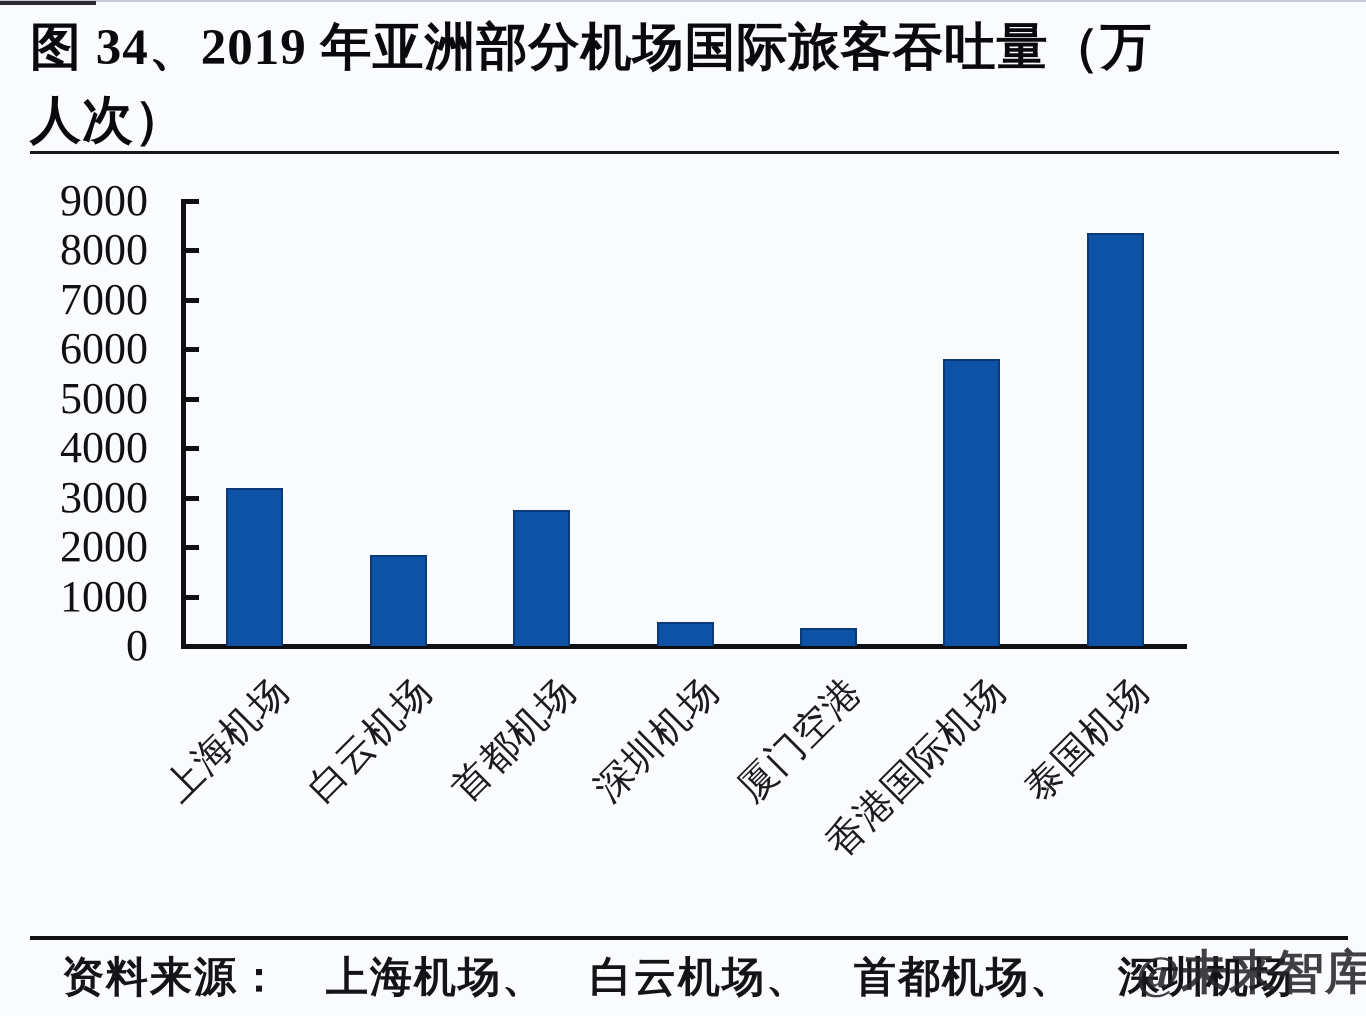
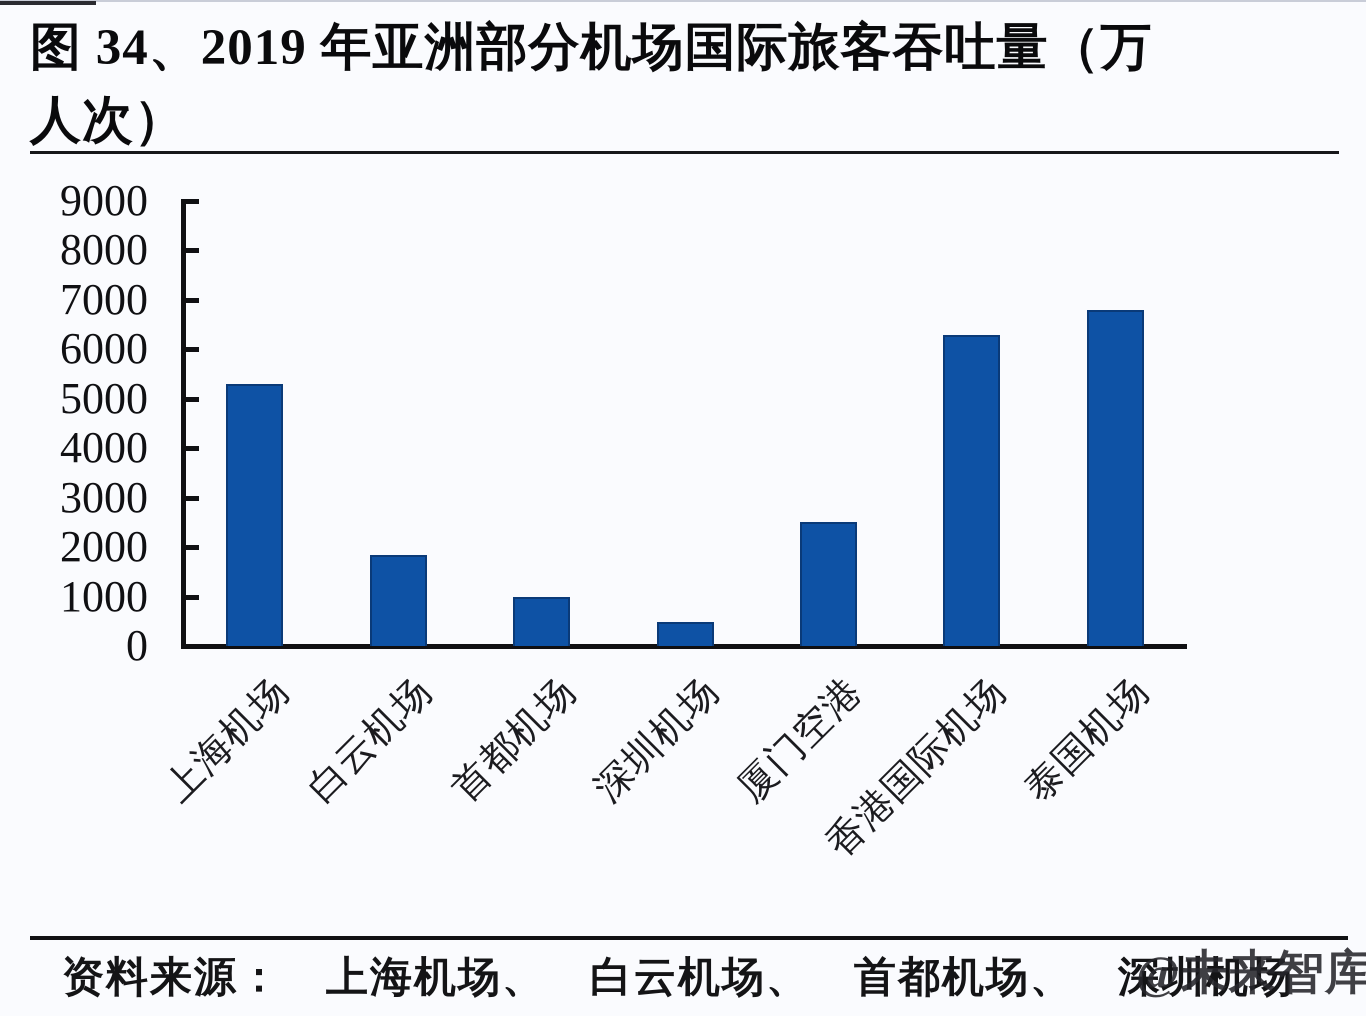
上海机场: 3200 -> 5300
首都机场: 2800 -> 1000
厦门空港: 400 -> 2500
香港国际机场: 5800 -> 6300
泰国机场: 8400 -> 6800
